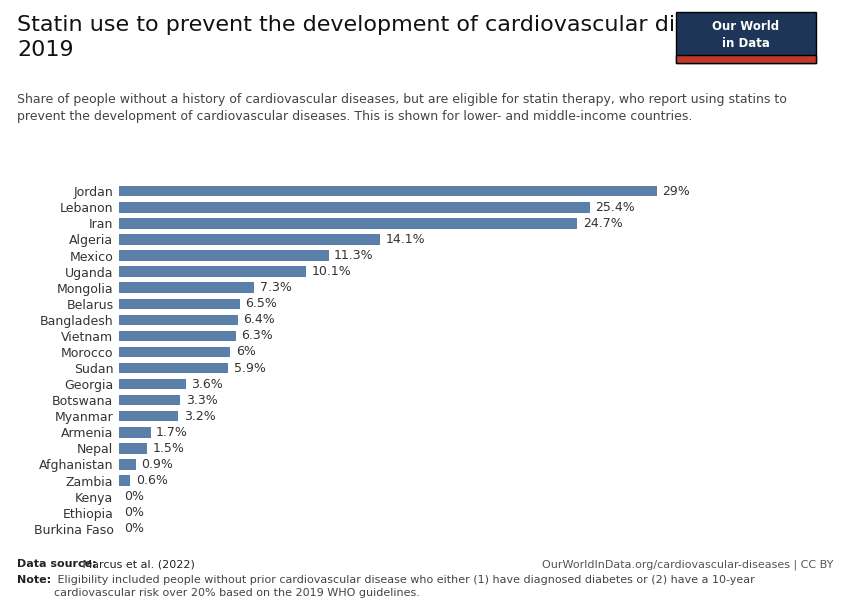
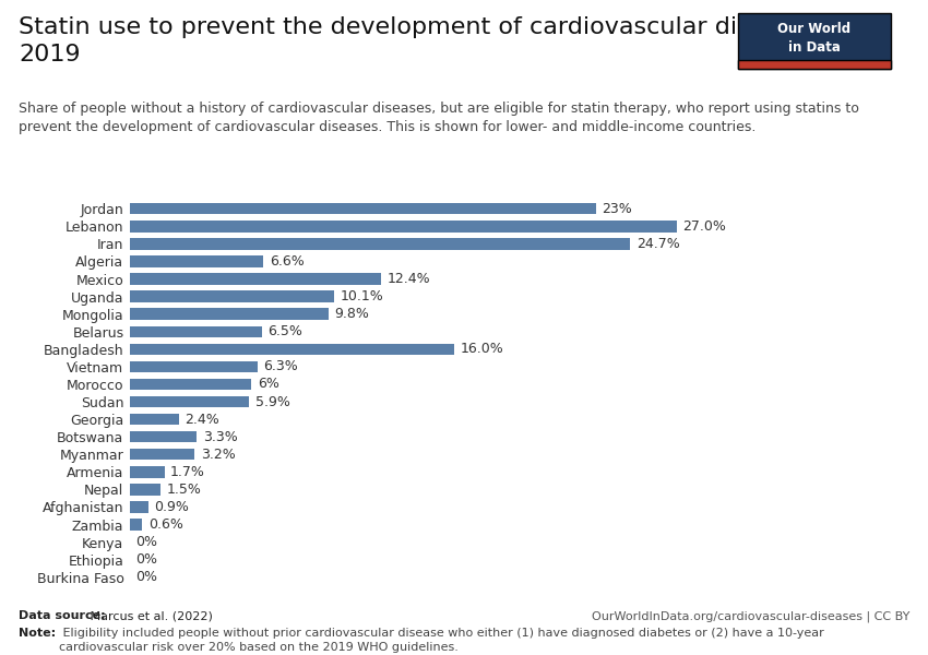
Jordan: 29% -> 23%
Lebanon: 25.4% -> 27.0%
Algeria: 14.1% -> 6.6%
Mexico: 11.3% -> 12.4%
Mongolia: 7.3% -> 9.8%
Bangladesh: 6.4% -> 16.0%
Georgia: 3.6% -> 2.4%
